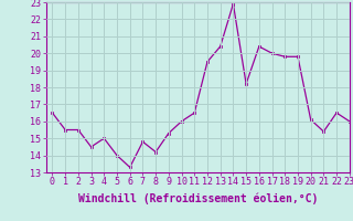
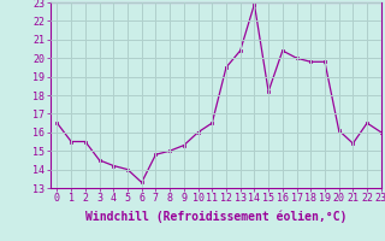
4: 15.0 -> 14.2
8: 14.2 -> 15.0
